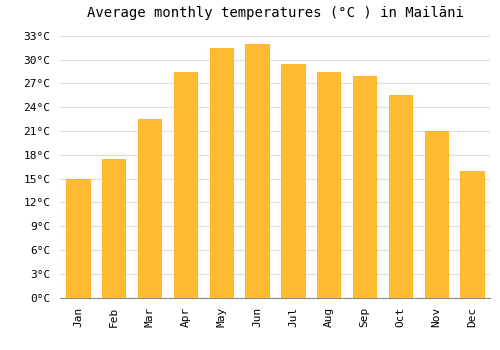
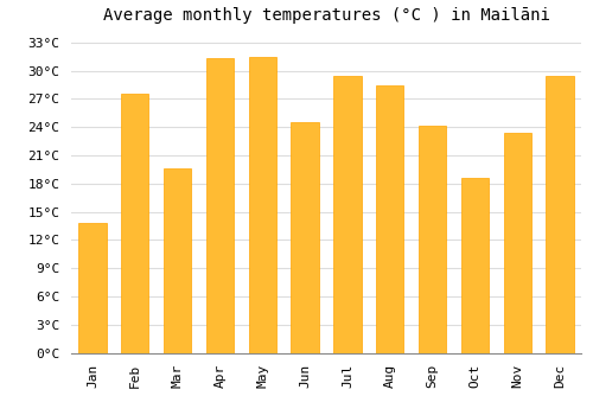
Jan: 15.0°C -> 13.8°C
Feb: 17.5°C -> 27.6°C
Mar: 22.5°C -> 19.6°C
Apr: 28.5°C -> 31.4°C
Jun: 32.0°C -> 24.6°C
Sep: 28.0°C -> 24.2°C
Oct: 25.5°C -> 18.6°C
Nov: 21.0°C -> 23.4°C
Dec: 16.0°C -> 29.4°C
